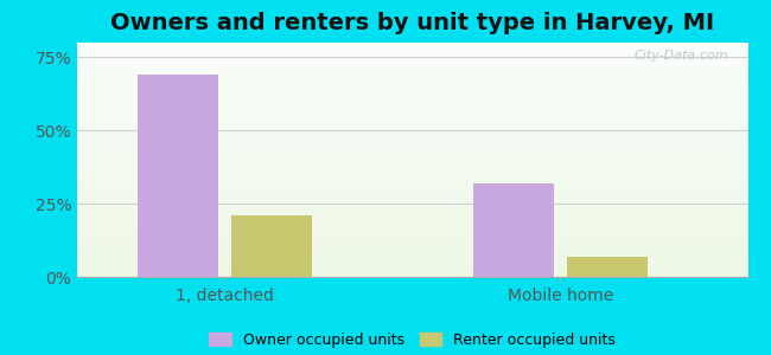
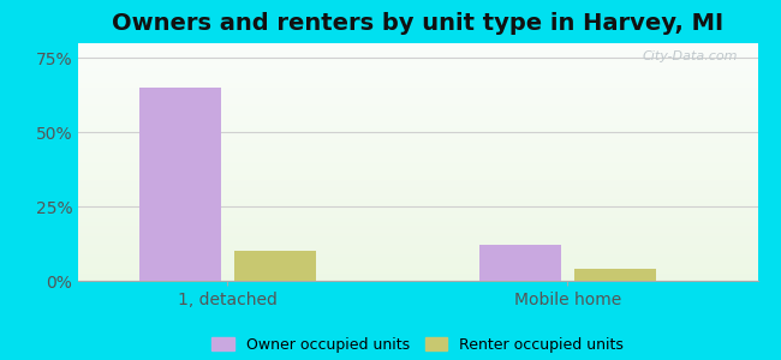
Owner occupied units/1, detached: 69% -> 65%
Renter occupied units/1, detached: 21% -> 10%
Owner occupied units/Mobile home: 32% -> 12%
Renter occupied units/Mobile home: 7% -> 4%
